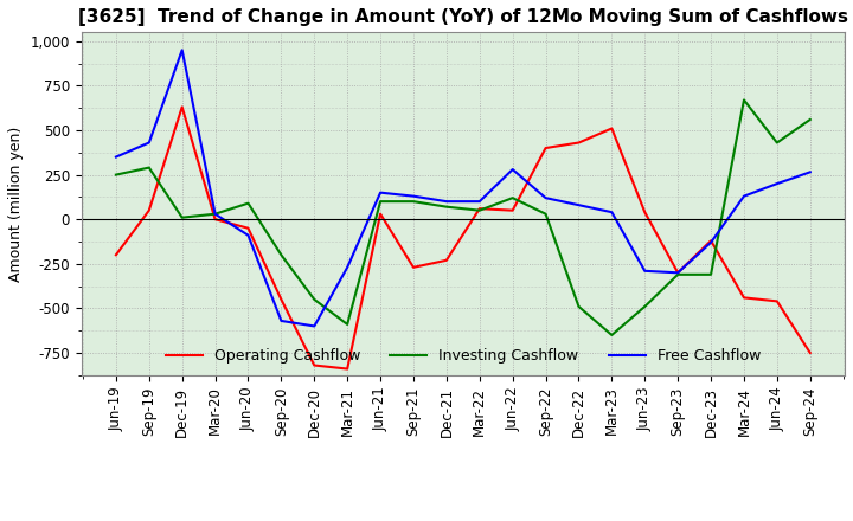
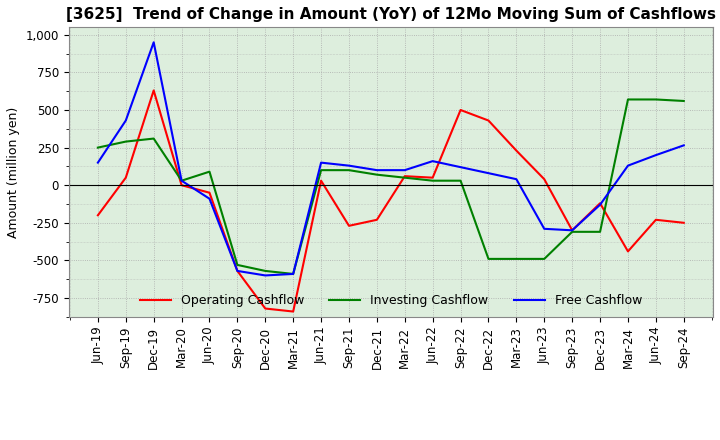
Free Cashflow/Jun-19: 350 -> 150
Investing Cashflow/Dec-19: 10 -> 310
Operating Cashflow/Sep-20: -450 -> -570
Investing Cashflow/Sep-20: -200 -> -530
Investing Cashflow/Dec-20: -450 -> -570
Free Cashflow/Mar-21: -270 -> -590
Investing Cashflow/Jun-22: 120 -> 30
Free Cashflow/Jun-22: 280 -> 160
Operating Cashflow/Sep-22: 400 -> 500
Operating Cashflow/Mar-23: 510 -> 230
Investing Cashflow/Mar-23: -650 -> -490
Investing Cashflow/Mar-24: 670 -> 570
Operating Cashflow/Jun-24: -460 -> -230
Investing Cashflow/Jun-24: 430 -> 570
Operating Cashflow/Sep-24: -750 -> -250
